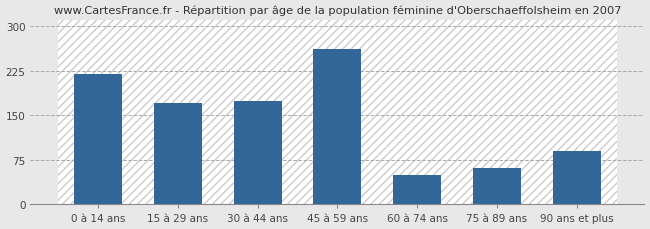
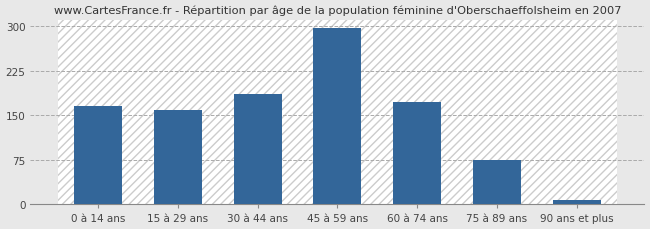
0 à 14 ans: 220 -> 165
15 à 29 ans: 170 -> 158
30 à 44 ans: 174 -> 185
45 à 59 ans: 262 -> 296
60 à 74 ans: 50 -> 172
75 à 89 ans: 62 -> 75
90 ans et plus: 90 -> 8
